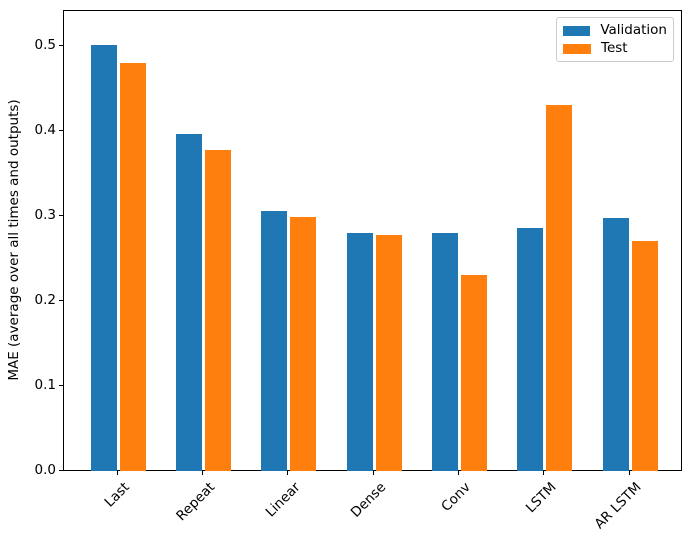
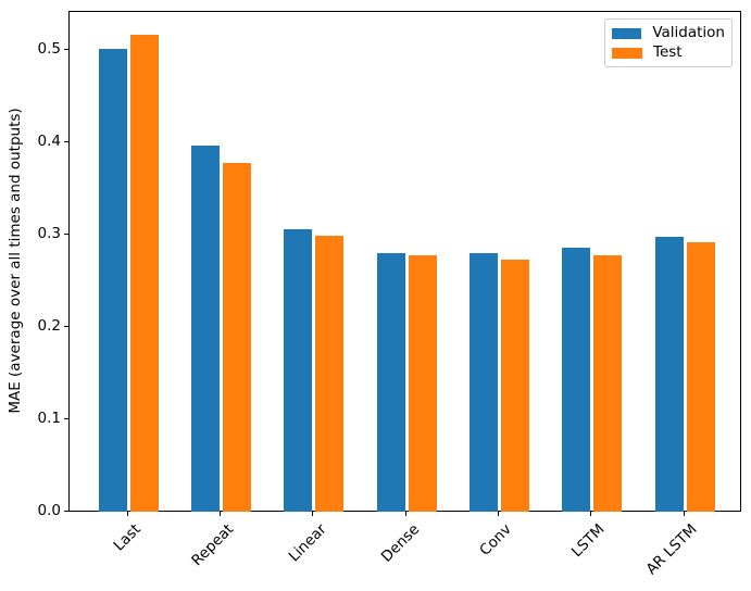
Test/Last: 0.48 -> 0.52
Test/Conv: 0.23 -> 0.27
Test/LSTM: 0.43 -> 0.28
Test/AR LSTM: 0.27 -> 0.29
